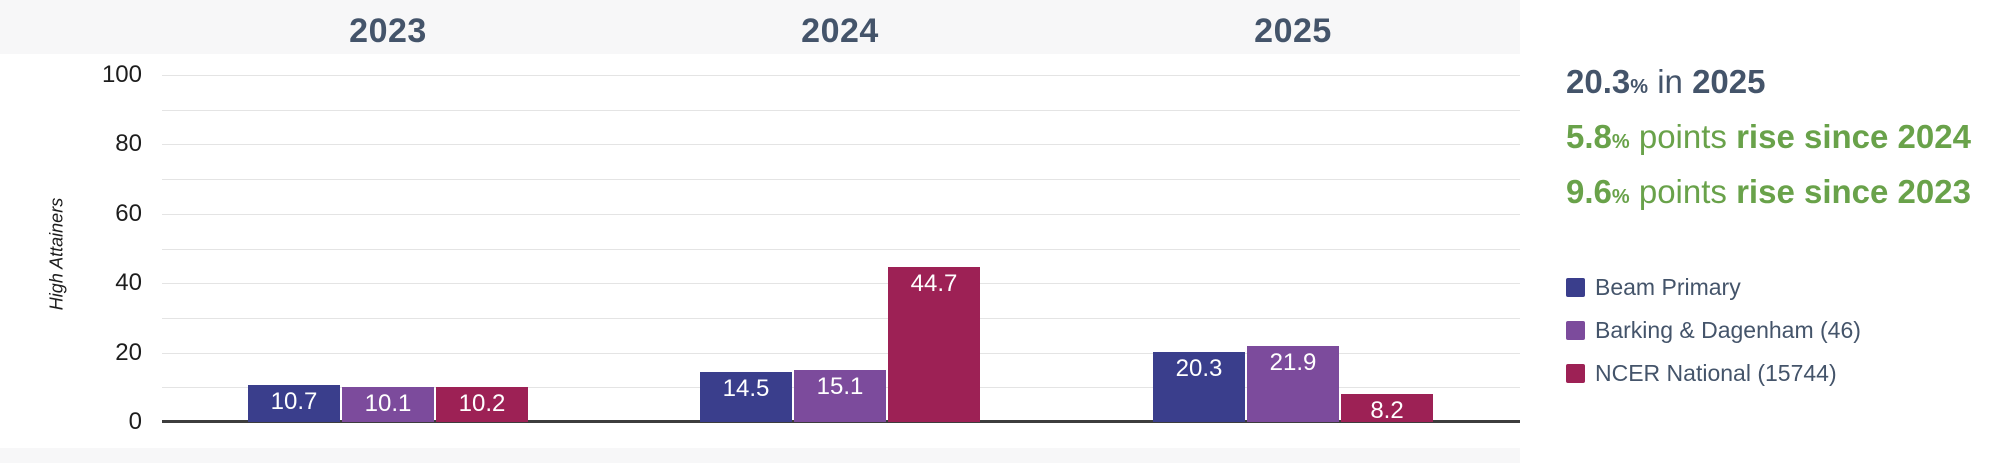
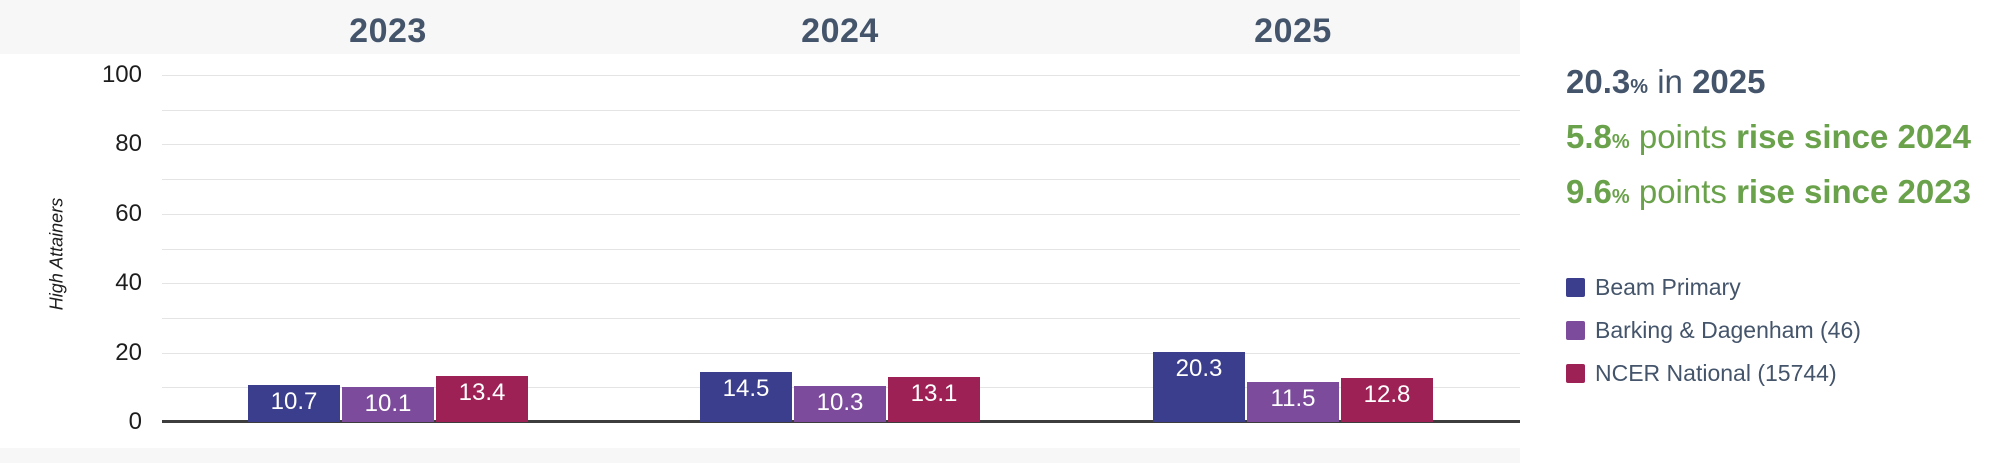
NCER National (15744)/2023: 10.2 -> 13.4
Barking & Dagenham (46)/2024: 15.1 -> 10.3
NCER National (15744)/2024: 44.7 -> 13.1
Barking & Dagenham (46)/2025: 21.9 -> 11.5
NCER National (15744)/2025: 8.2 -> 12.8
